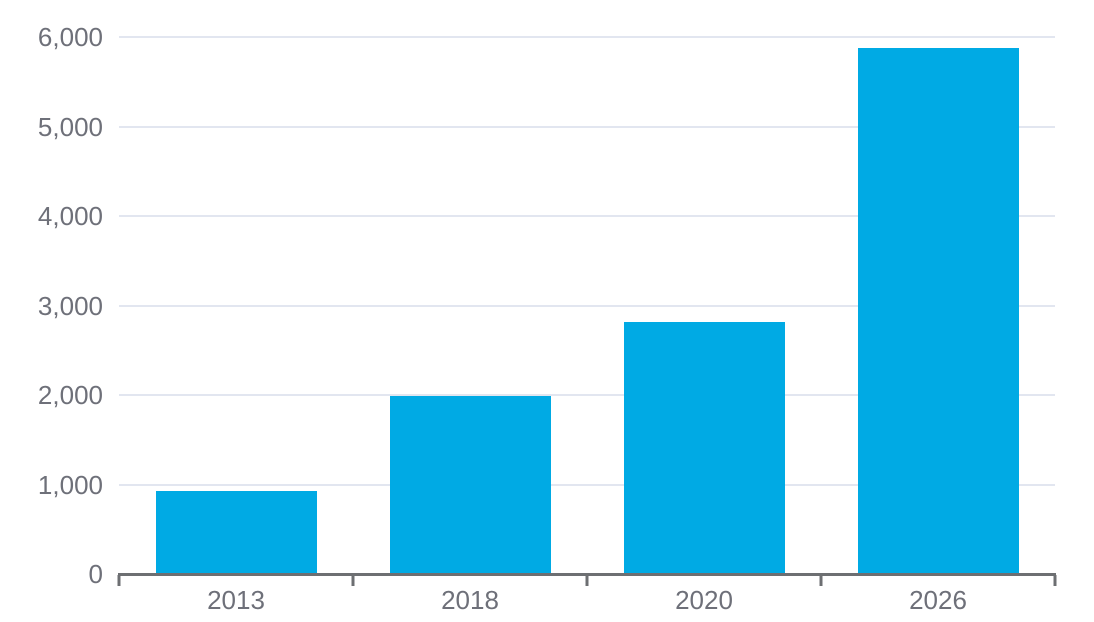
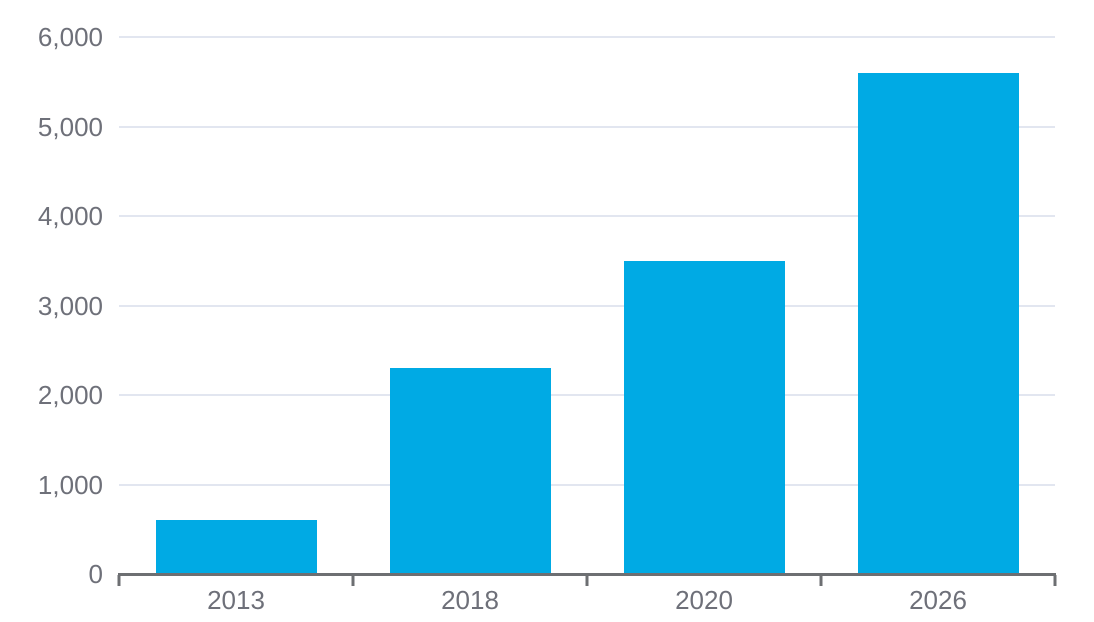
2013: 900 -> 600
2018: 2000 -> 2300
2020: 2800 -> 3500
2026: 5900 -> 5600
